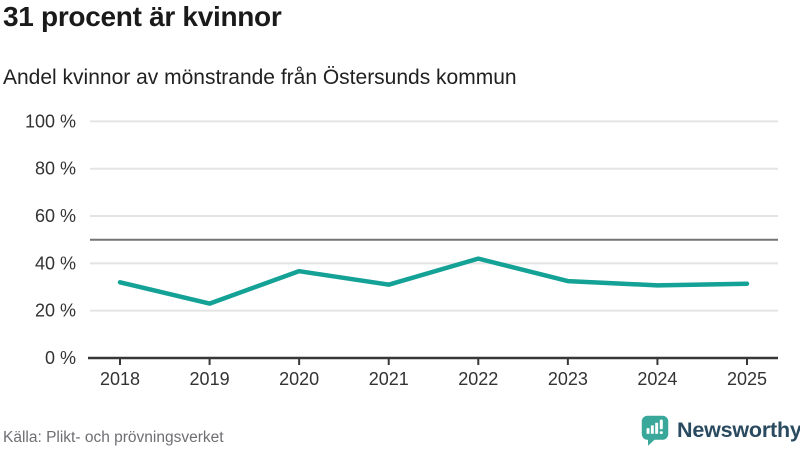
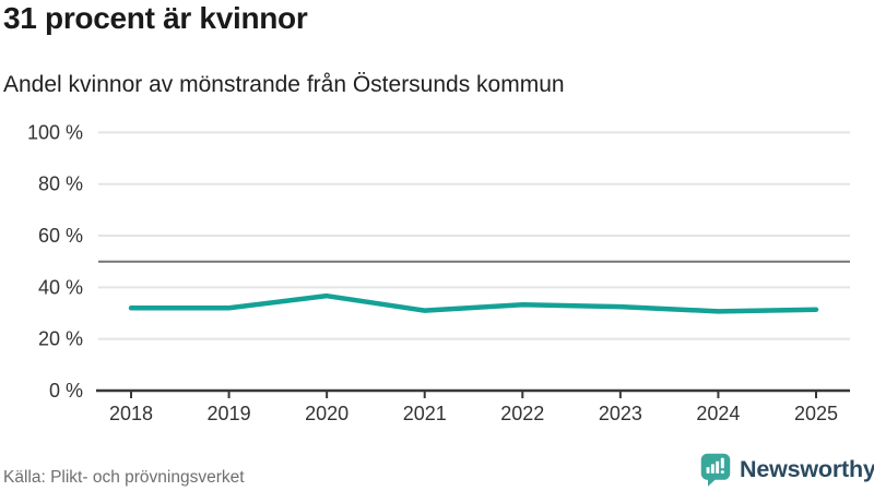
2019: 23% -> 32%
2022: 42% -> 33%
